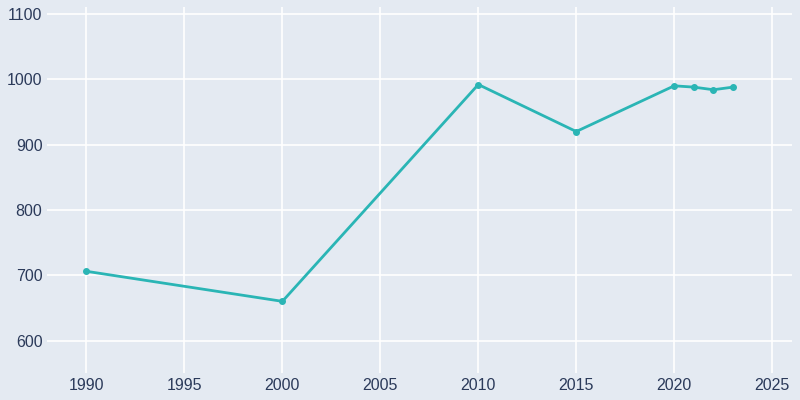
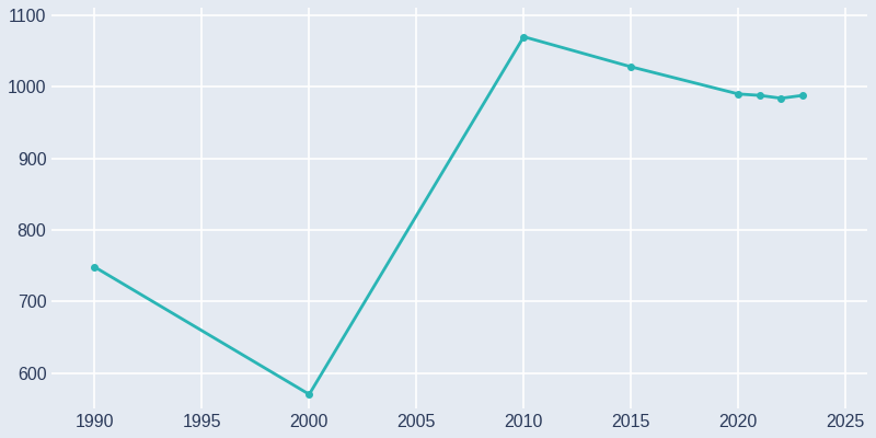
1990: 706 -> 748
2000: 660 -> 570
2010: 992 -> 1070
2015: 920 -> 1028
